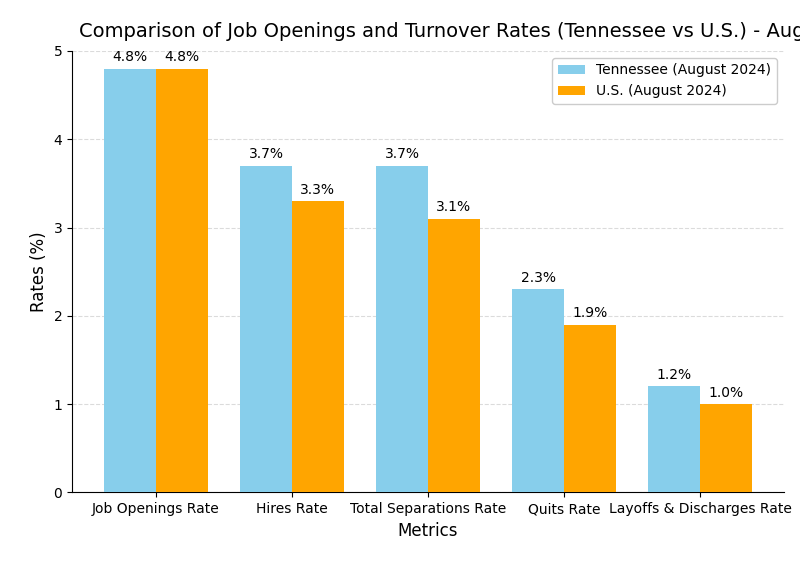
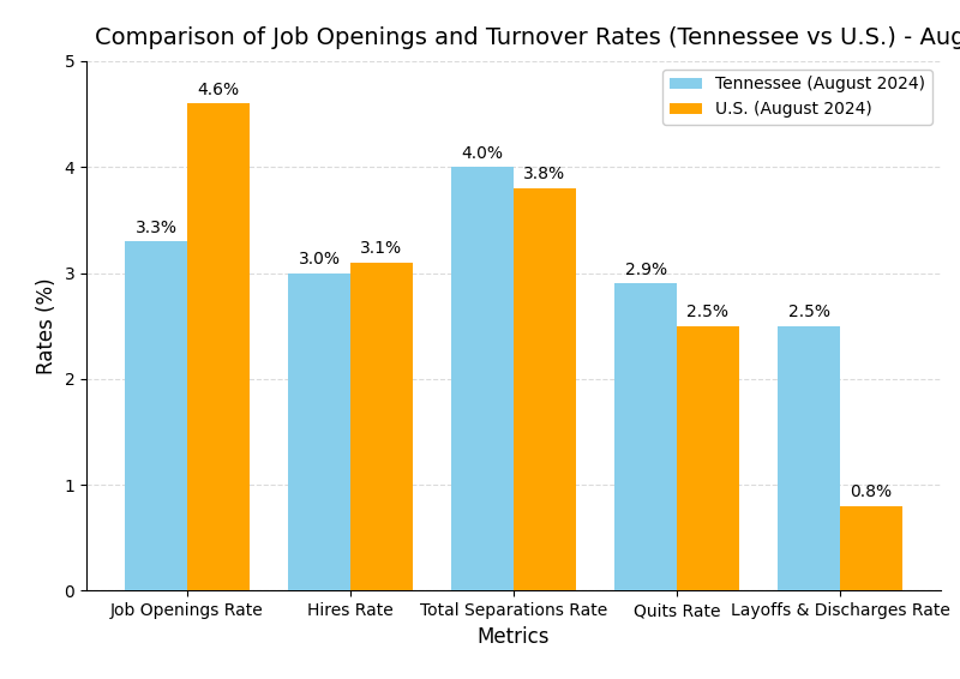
Tennessee (August 2024)/Job Openings Rate: 4.8% -> 3.3%
U.S. (August 2024)/Job Openings Rate: 4.8% -> 4.6%
Tennessee (August 2024)/Hires Rate: 3.7% -> 3.0%
U.S. (August 2024)/Hires Rate: 3.3% -> 3.1%
Tennessee (August 2024)/Total Separations Rate: 3.7% -> 4.0%
U.S. (August 2024)/Total Separations Rate: 3.1% -> 3.8%
Tennessee (August 2024)/Quits Rate: 2.3% -> 2.9%
U.S. (August 2024)/Quits Rate: 1.9% -> 2.5%
Tennessee (August 2024)/Layoffs & Discharges Rate: 1.2% -> 2.5%
U.S. (August 2024)/Layoffs & Discharges Rate: 1.0% -> 0.8%
